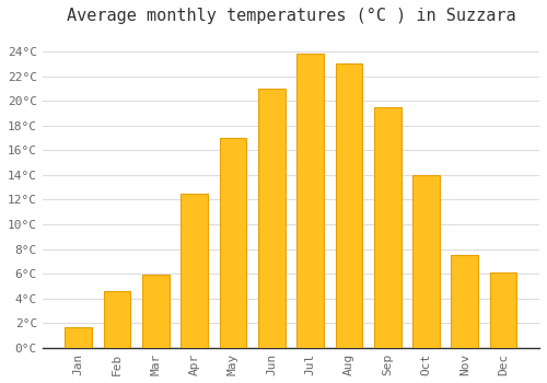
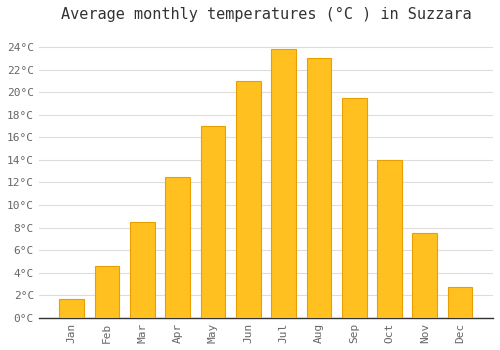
Mar: 5.9°C -> 8.5°C
Dec: 6.1°C -> 2.7°C
